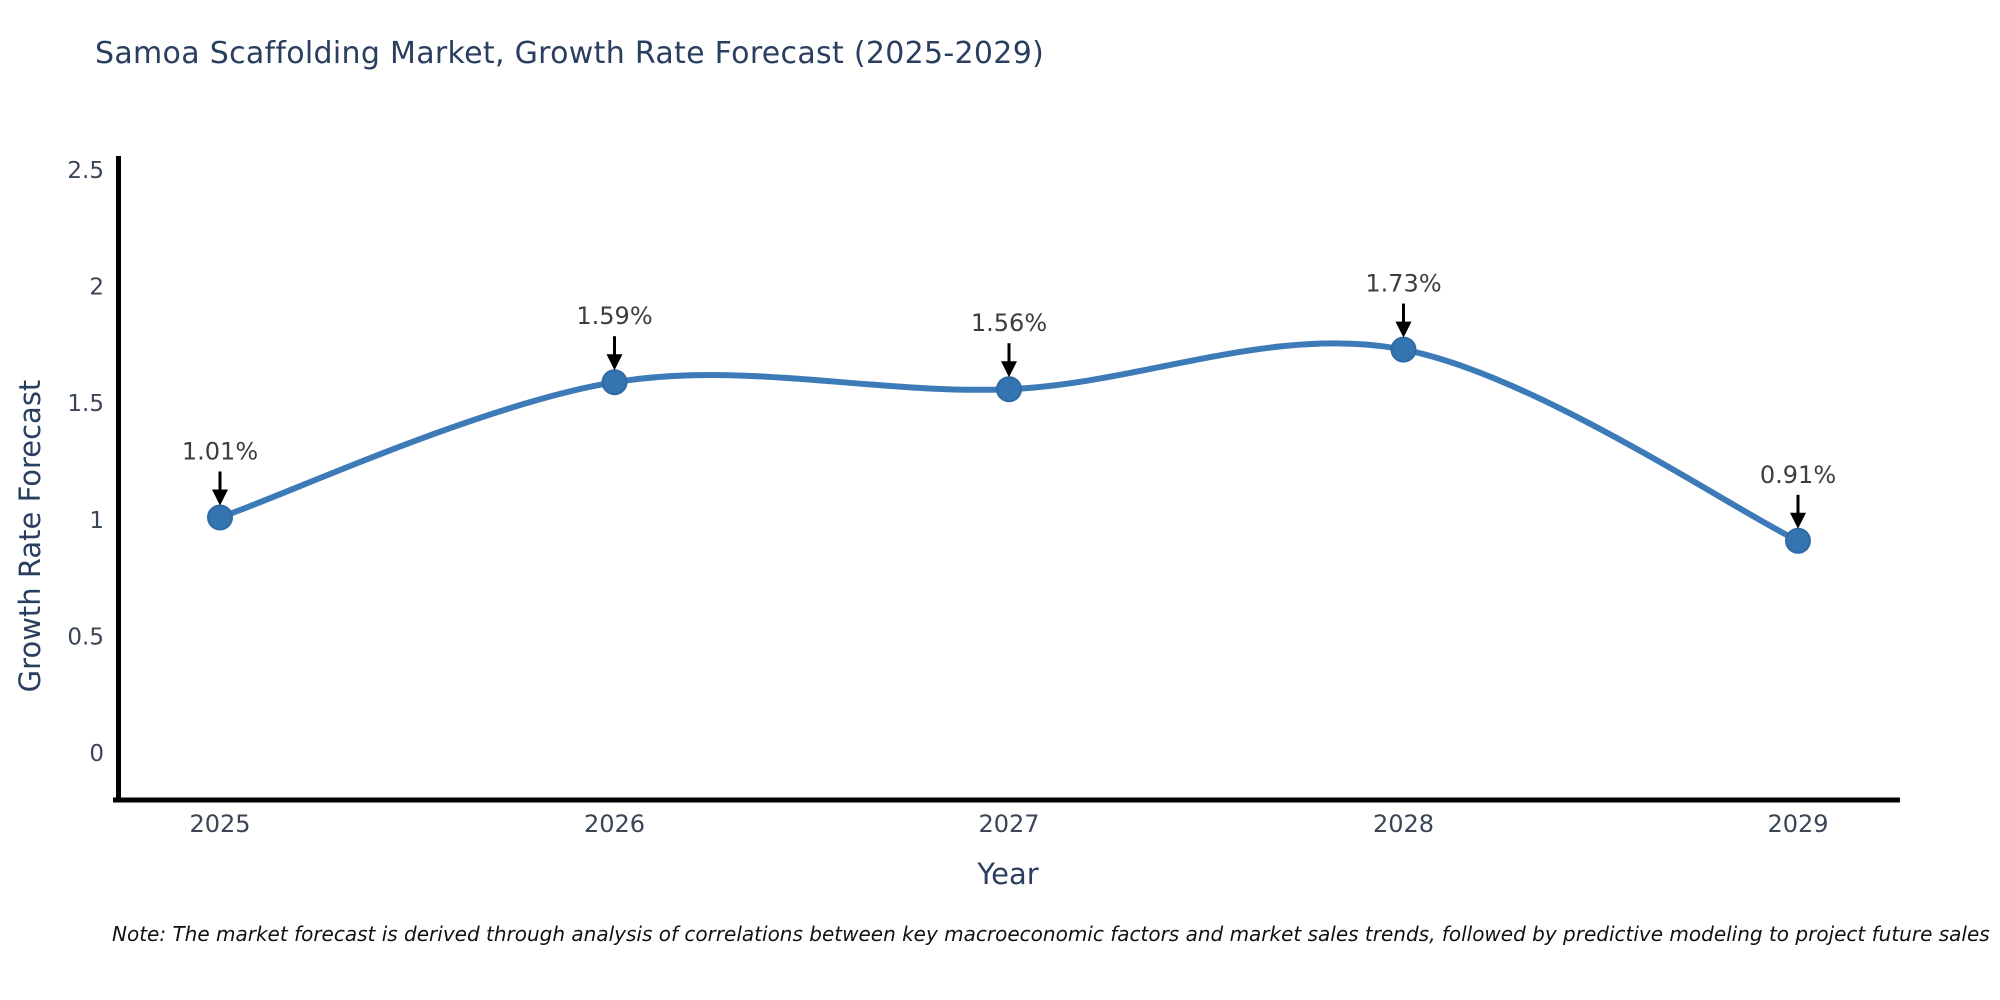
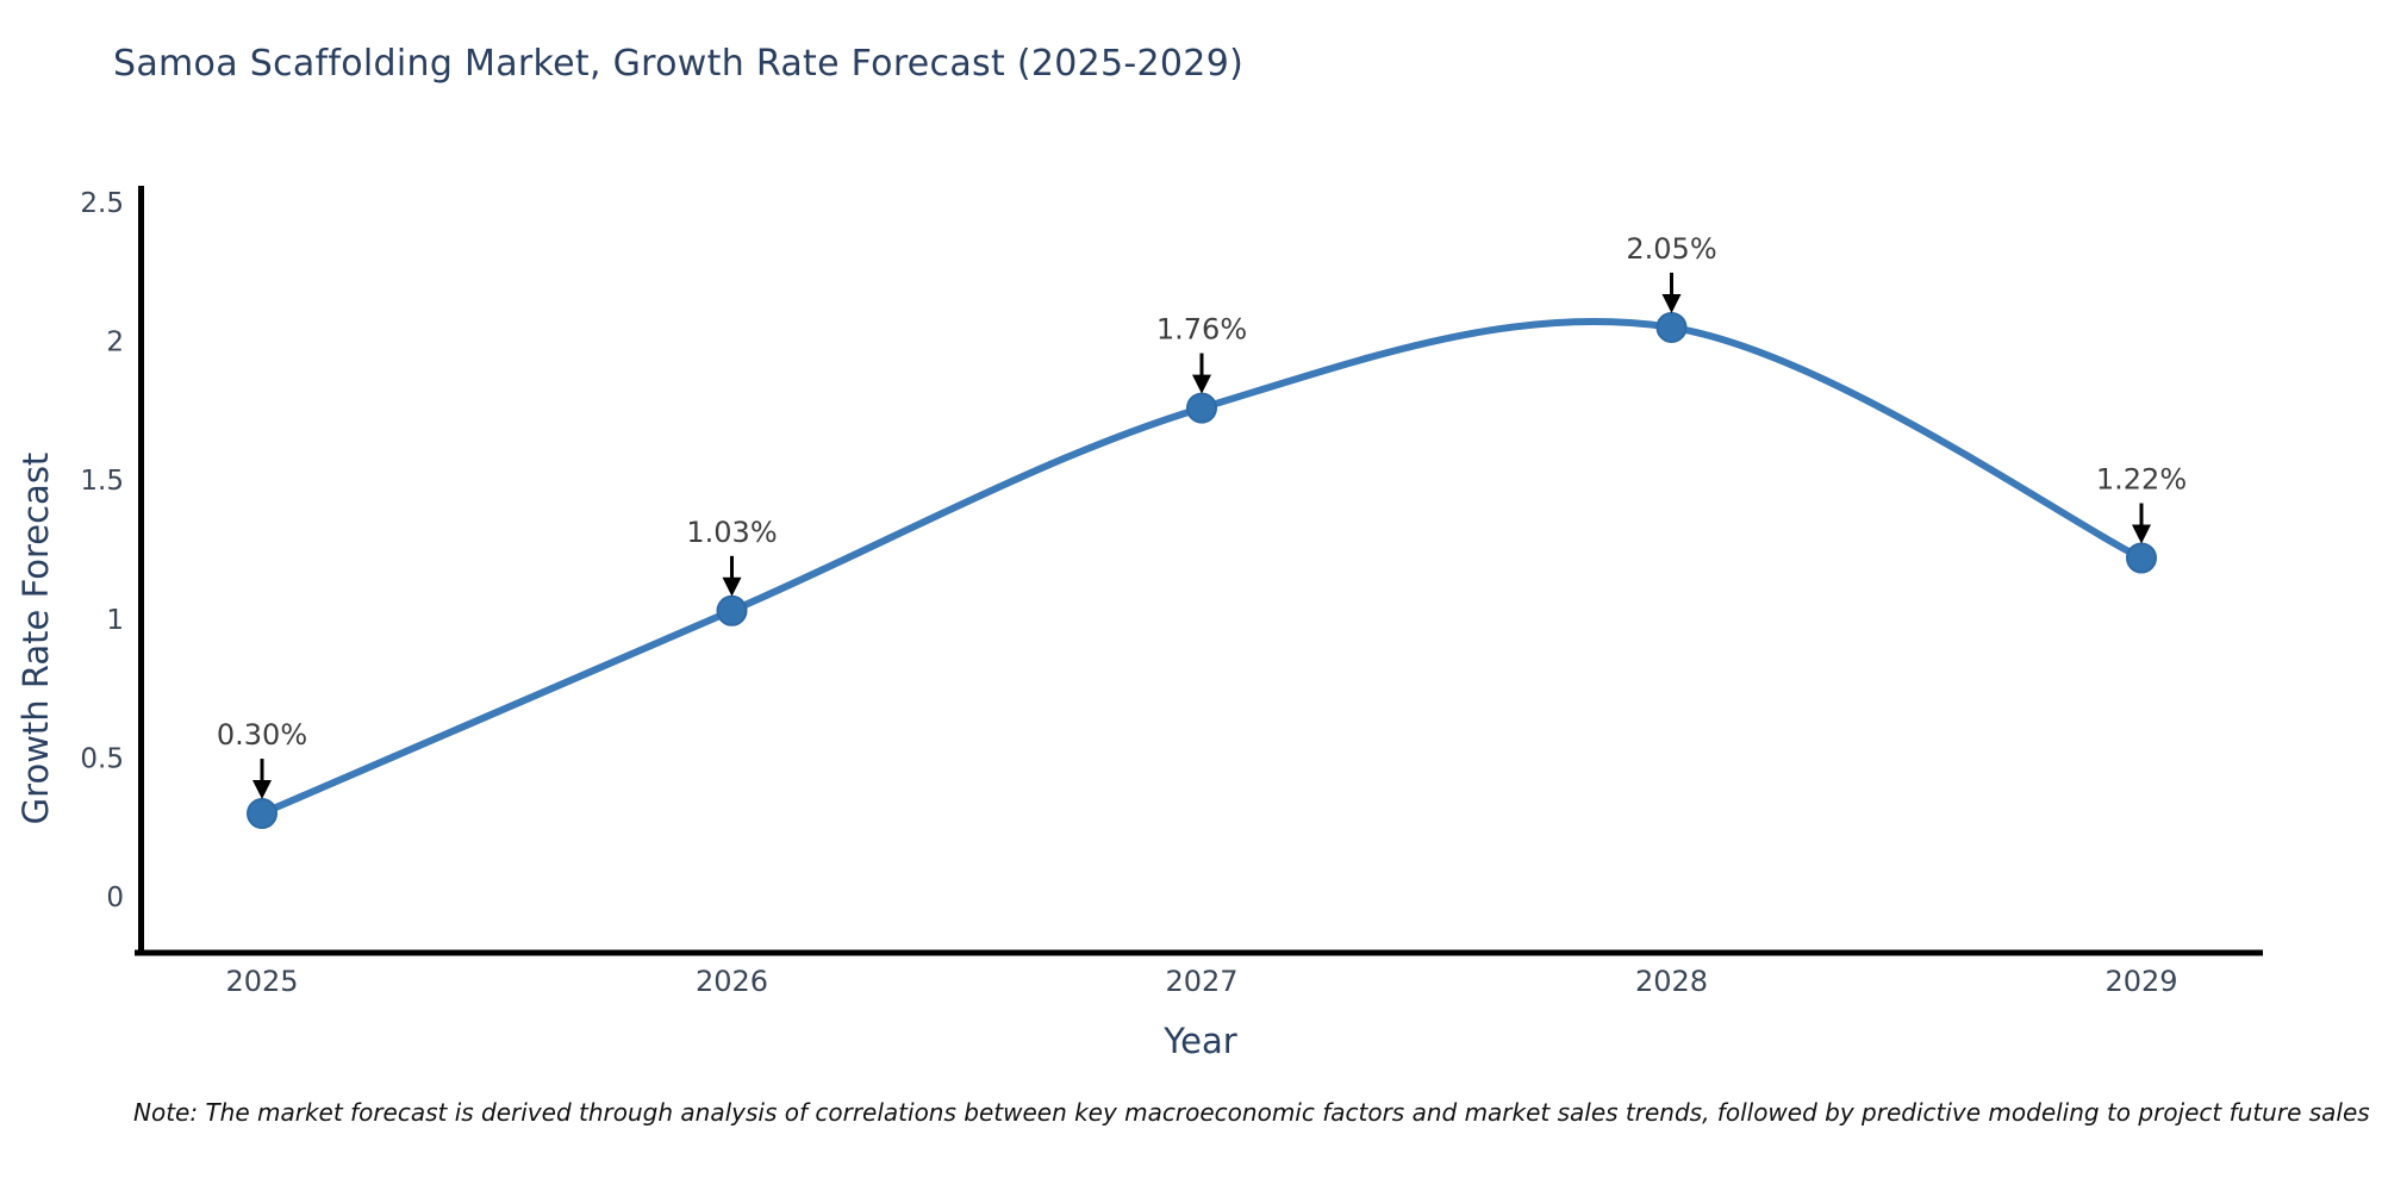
2025: 1.01% -> 0.30%
2026: 1.59% -> 1.03%
2027: 1.56% -> 1.76%
2028: 1.73% -> 2.05%
2029: 0.91% -> 1.22%
